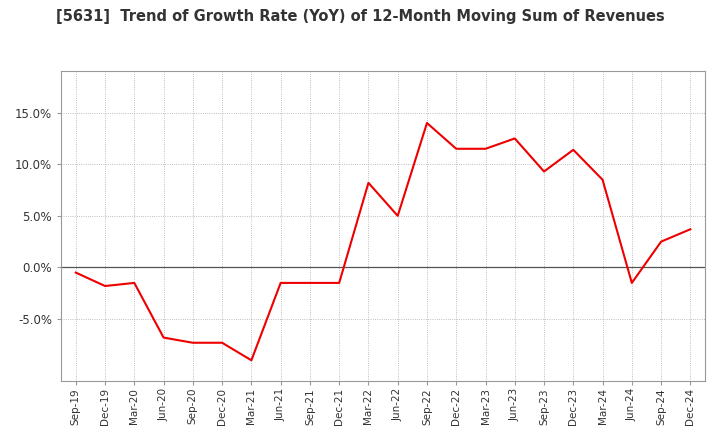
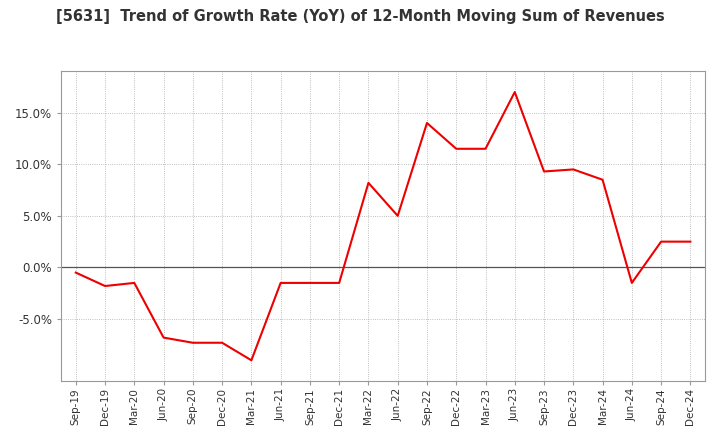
Jun-23: 12.5% -> 17.0%
Dec-23: 11.4% -> 9.5%
Dec-24: 3.7% -> 2.5%
